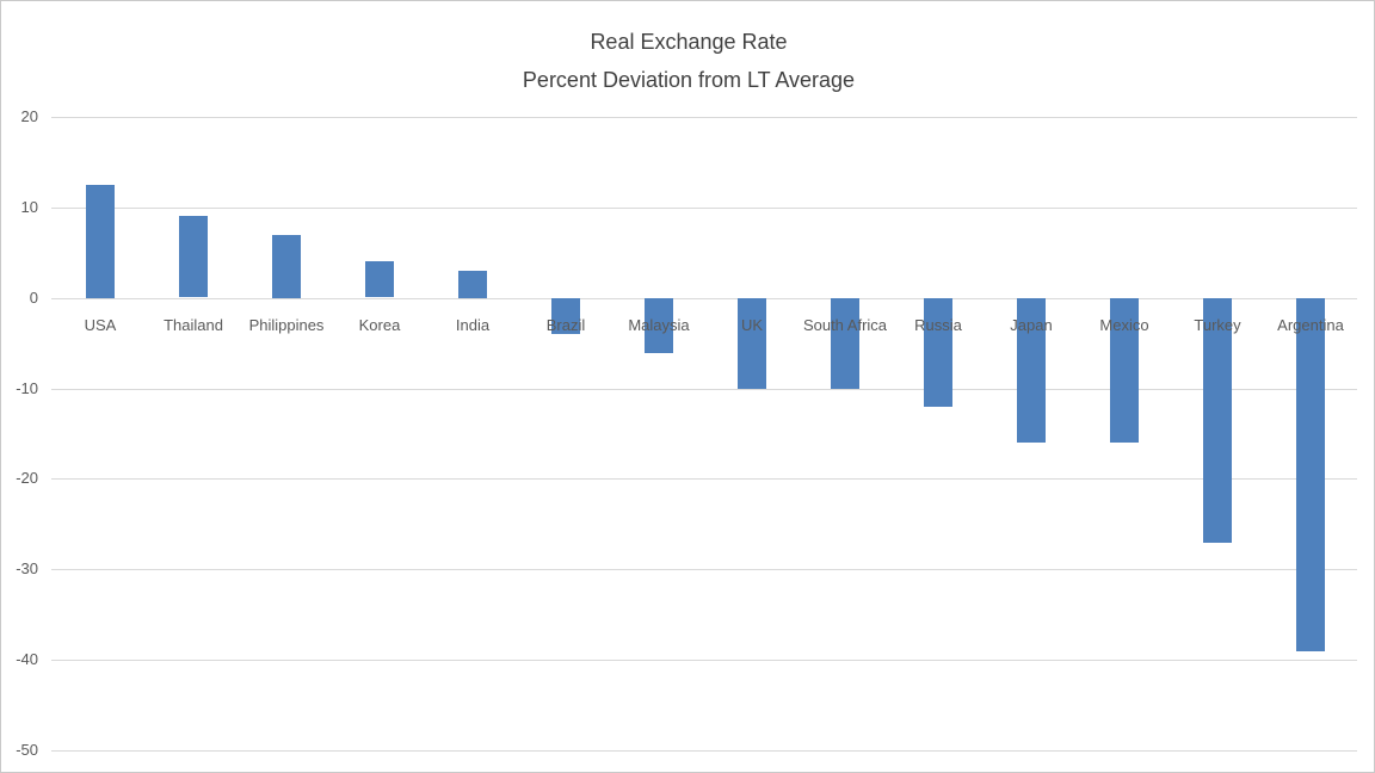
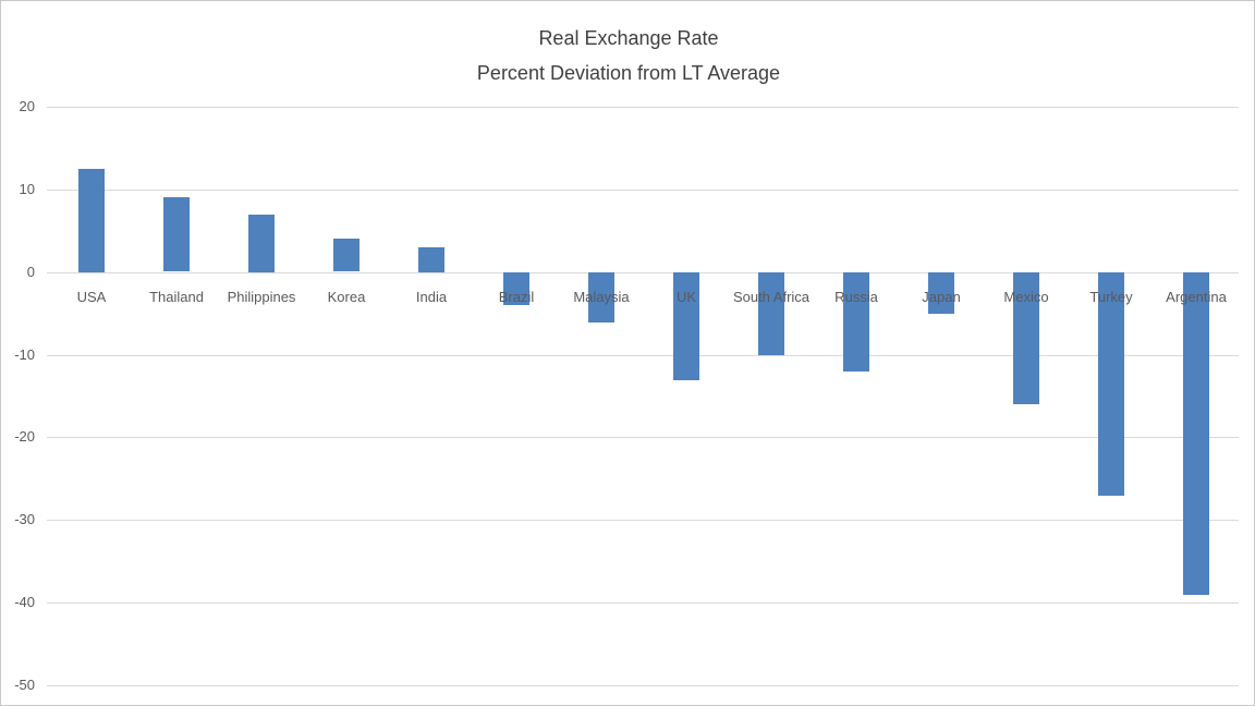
UK: -10 -> -13
Japan: -16 -> -5
